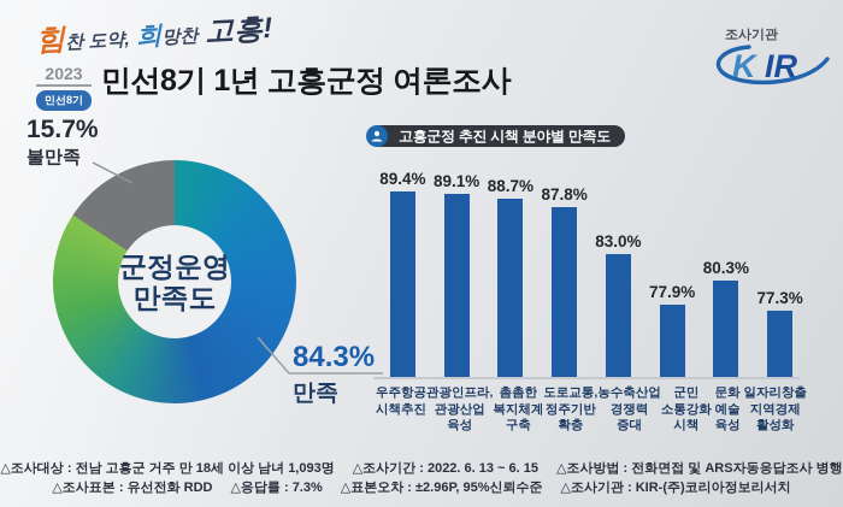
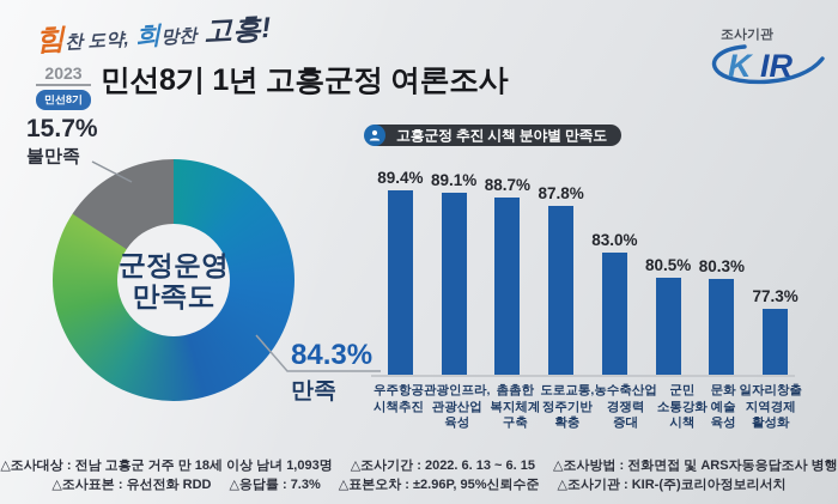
고흥군정 추진 시책 분야별 만족도/군민 소통강화 시책: 77.9% -> 80.5%
